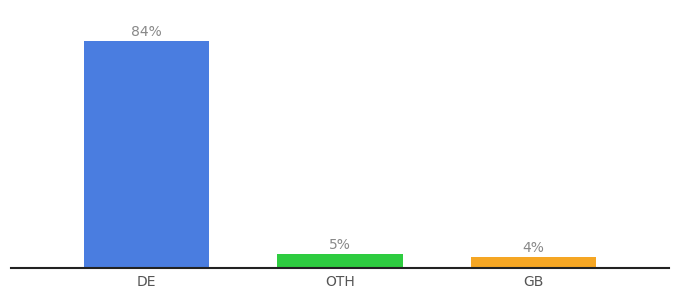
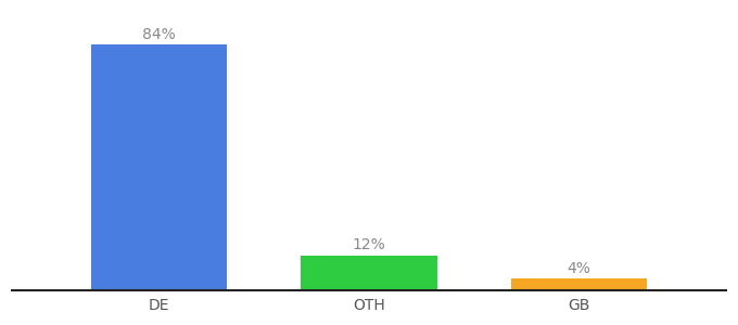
OTH: 5% -> 12%
